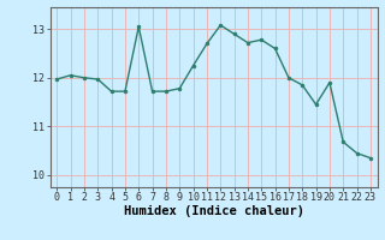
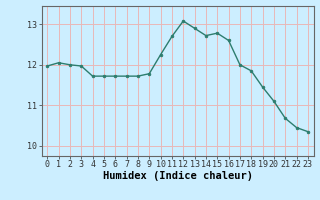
6: 13.05 -> 11.72
20: 11.90 -> 11.10
